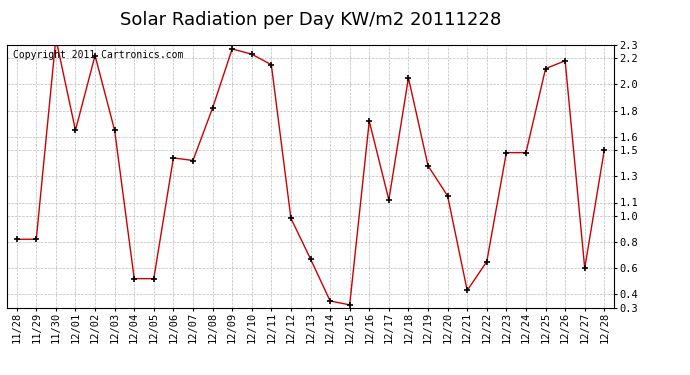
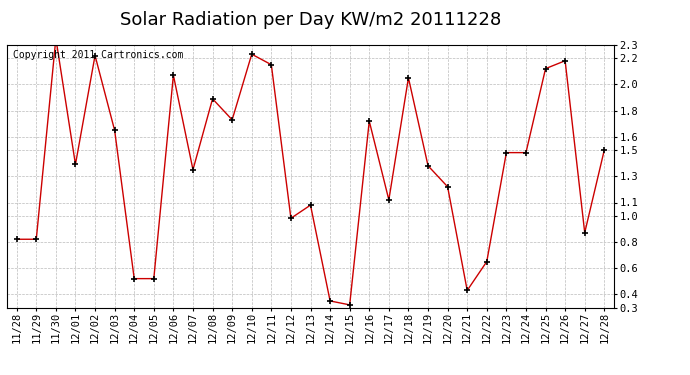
12/01: 1.65 -> 1.39
12/06: 1.44 -> 2.07
12/07: 1.42 -> 1.35
12/08: 1.82 -> 1.89
12/09: 2.27 -> 1.73
12/13: 0.67 -> 1.08
12/20: 1.15 -> 1.22
12/27: 0.60 -> 0.87
